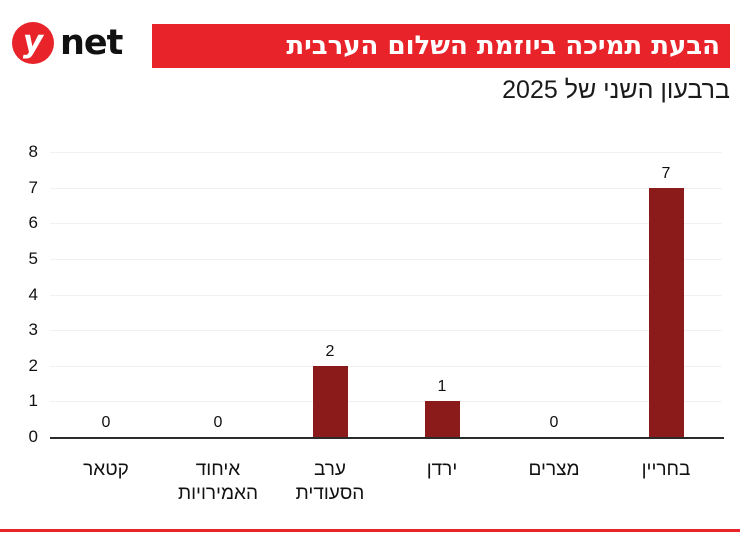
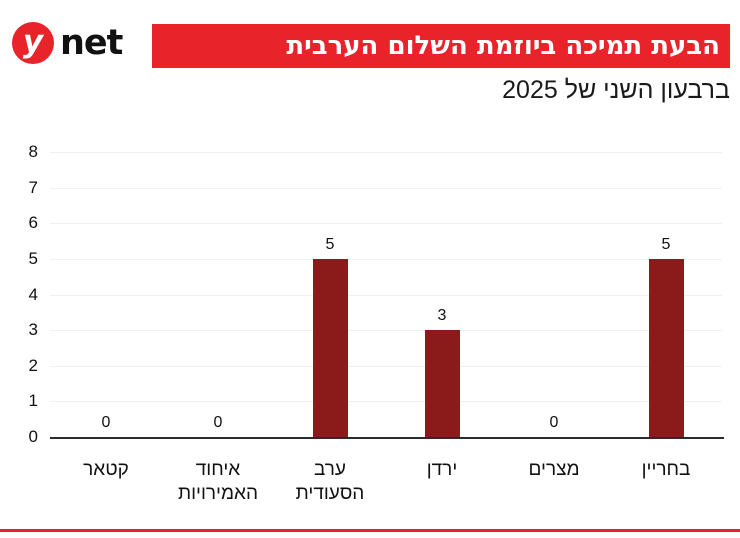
ערב הסעודית: 2 -> 5
ירדן: 1 -> 3
בחריין: 7 -> 5
